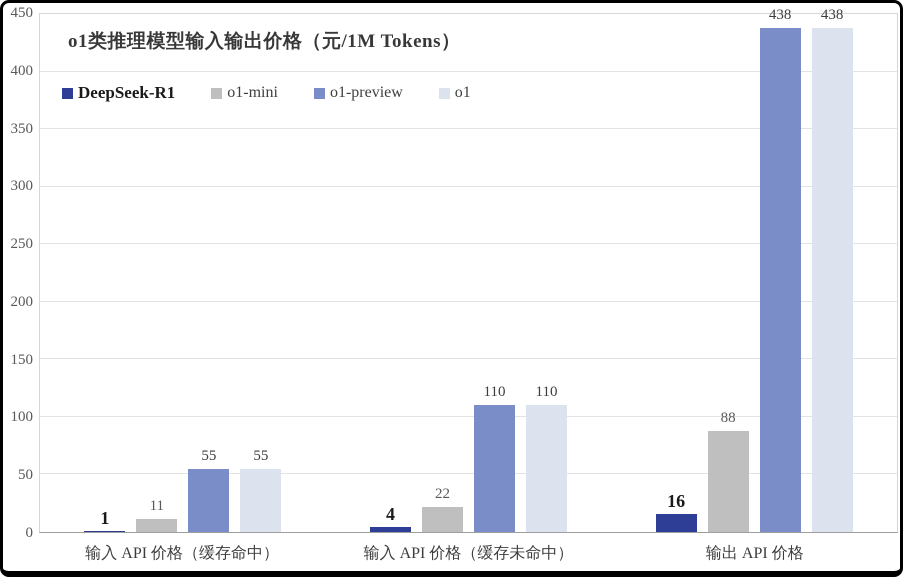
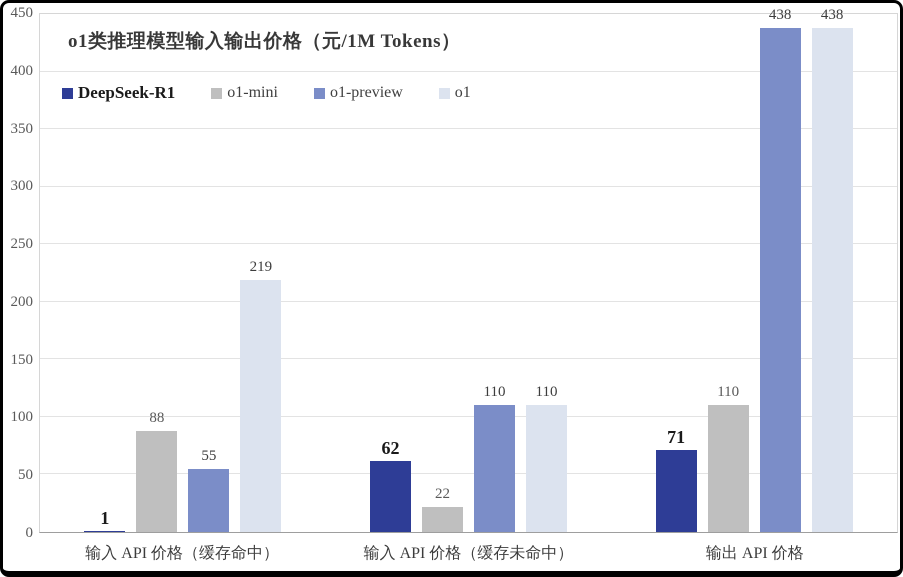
o1-mini/输入 API 价格（缓存命中）: 11 -> 88
o1/输入 API 价格（缓存命中）: 55 -> 219
DeepSeek-R1/输入 API 价格（缓存未命中）: 4 -> 62
DeepSeek-R1/输出 API 价格: 16 -> 71
o1-mini/输出 API 价格: 88 -> 110
